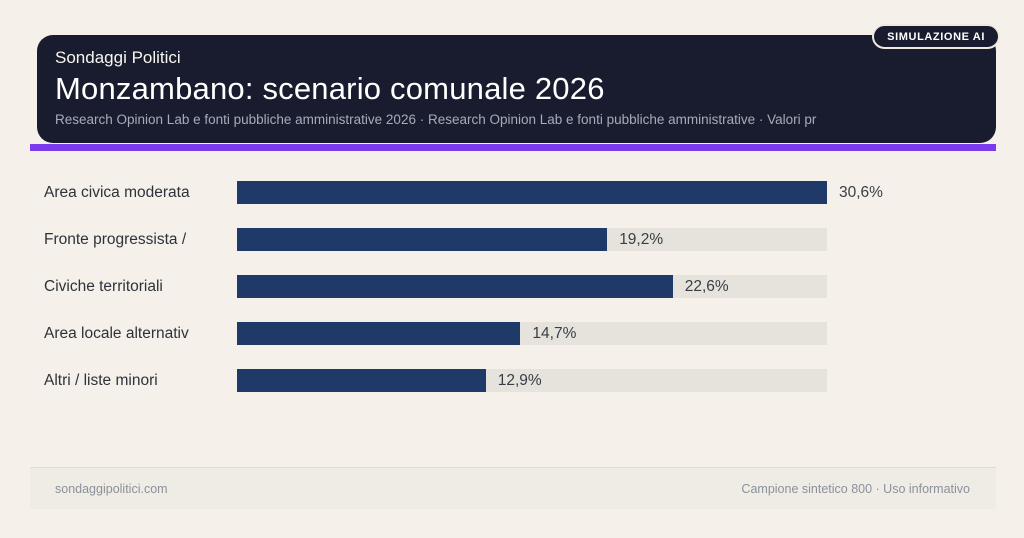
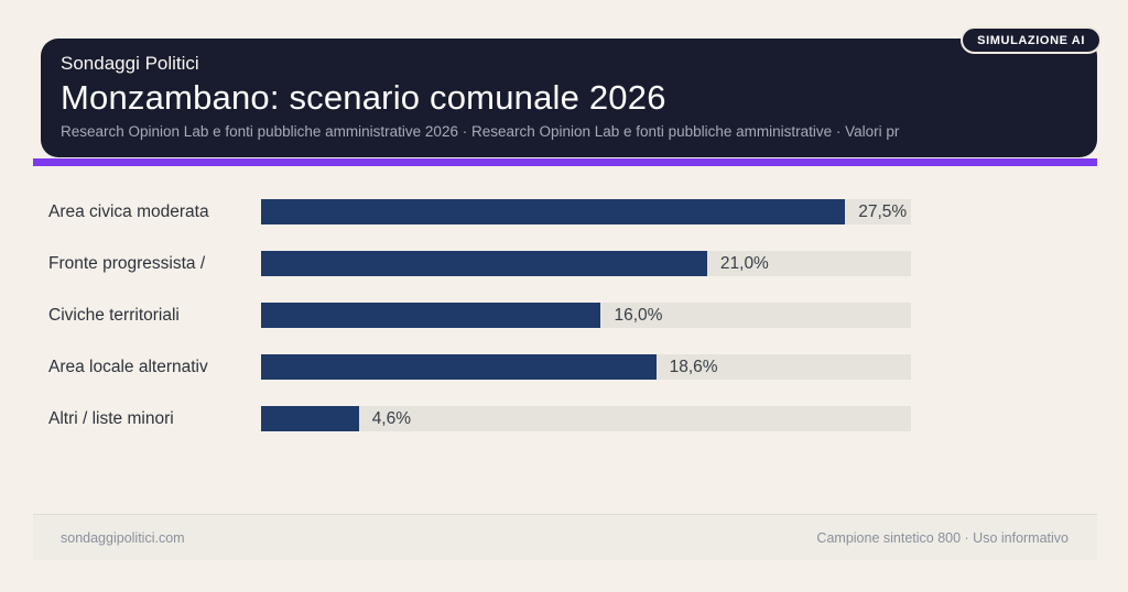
Area civica moderata: 30,6% -> 27,5%
Fronte progressista /: 19,2% -> 21,0%
Civiche territoriali: 22,6% -> 16,0%
Area locale alternativ: 14,7% -> 18,6%
Altri / liste minori: 12,9% -> 4,6%
